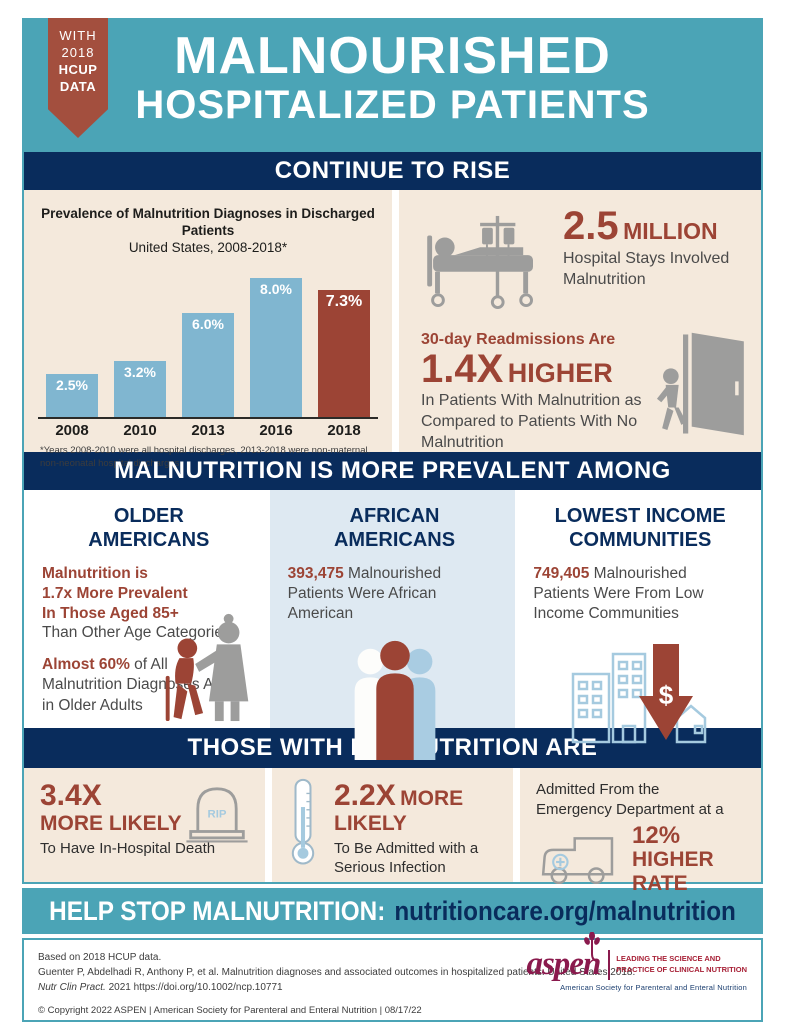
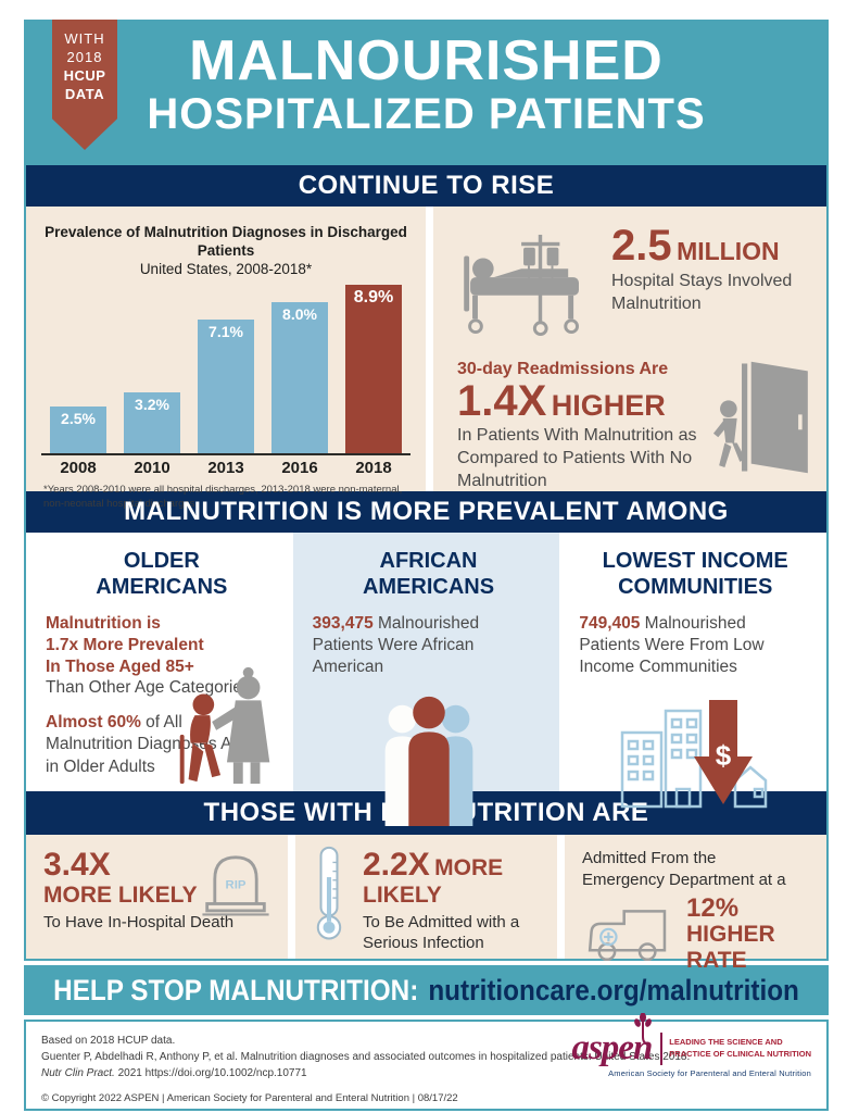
2013: 6.0% -> 7.1%
2018: 7.3% -> 8.9%
